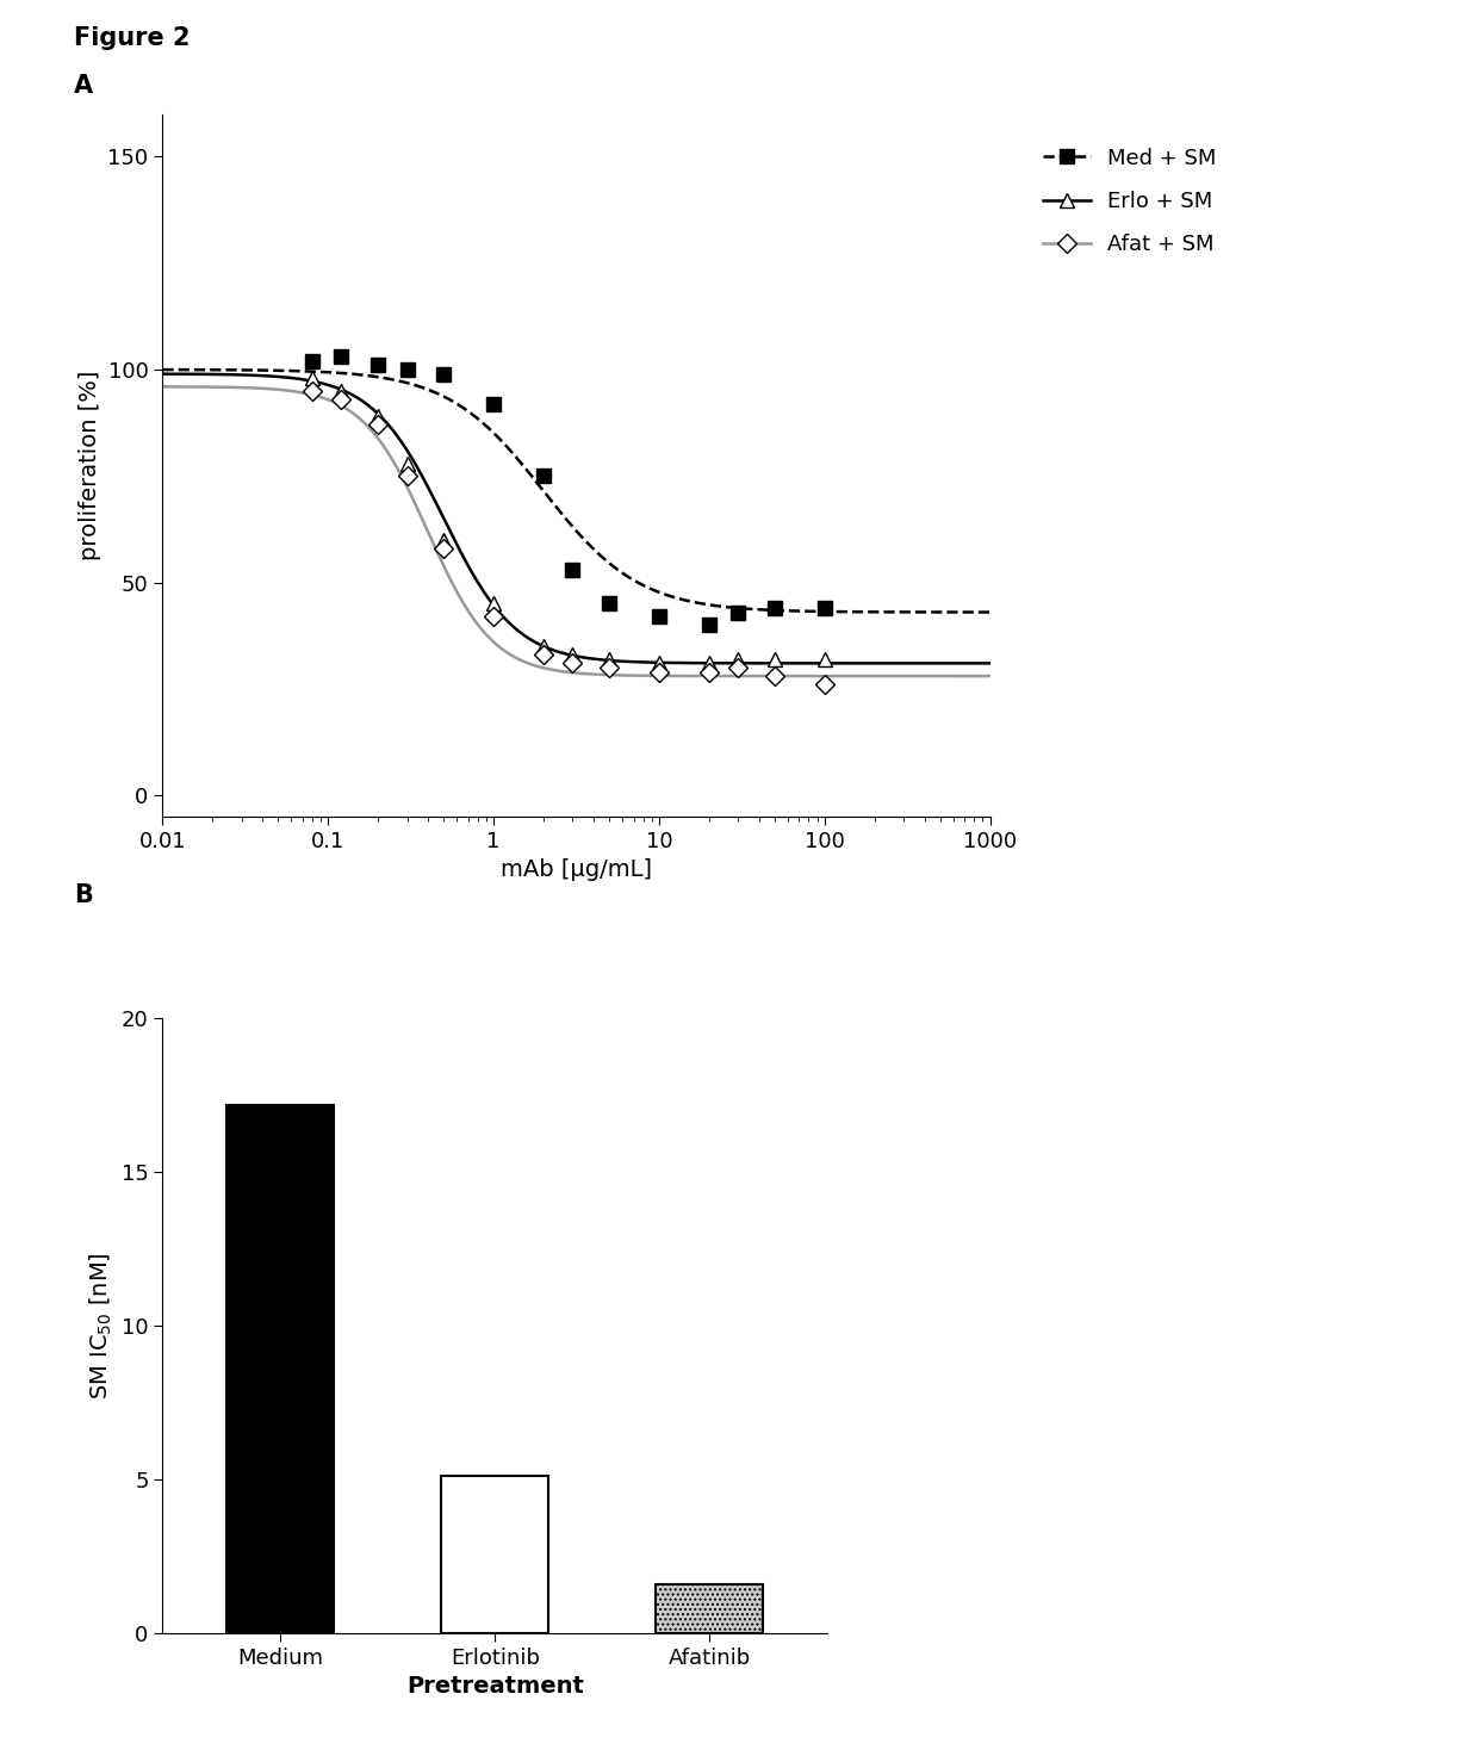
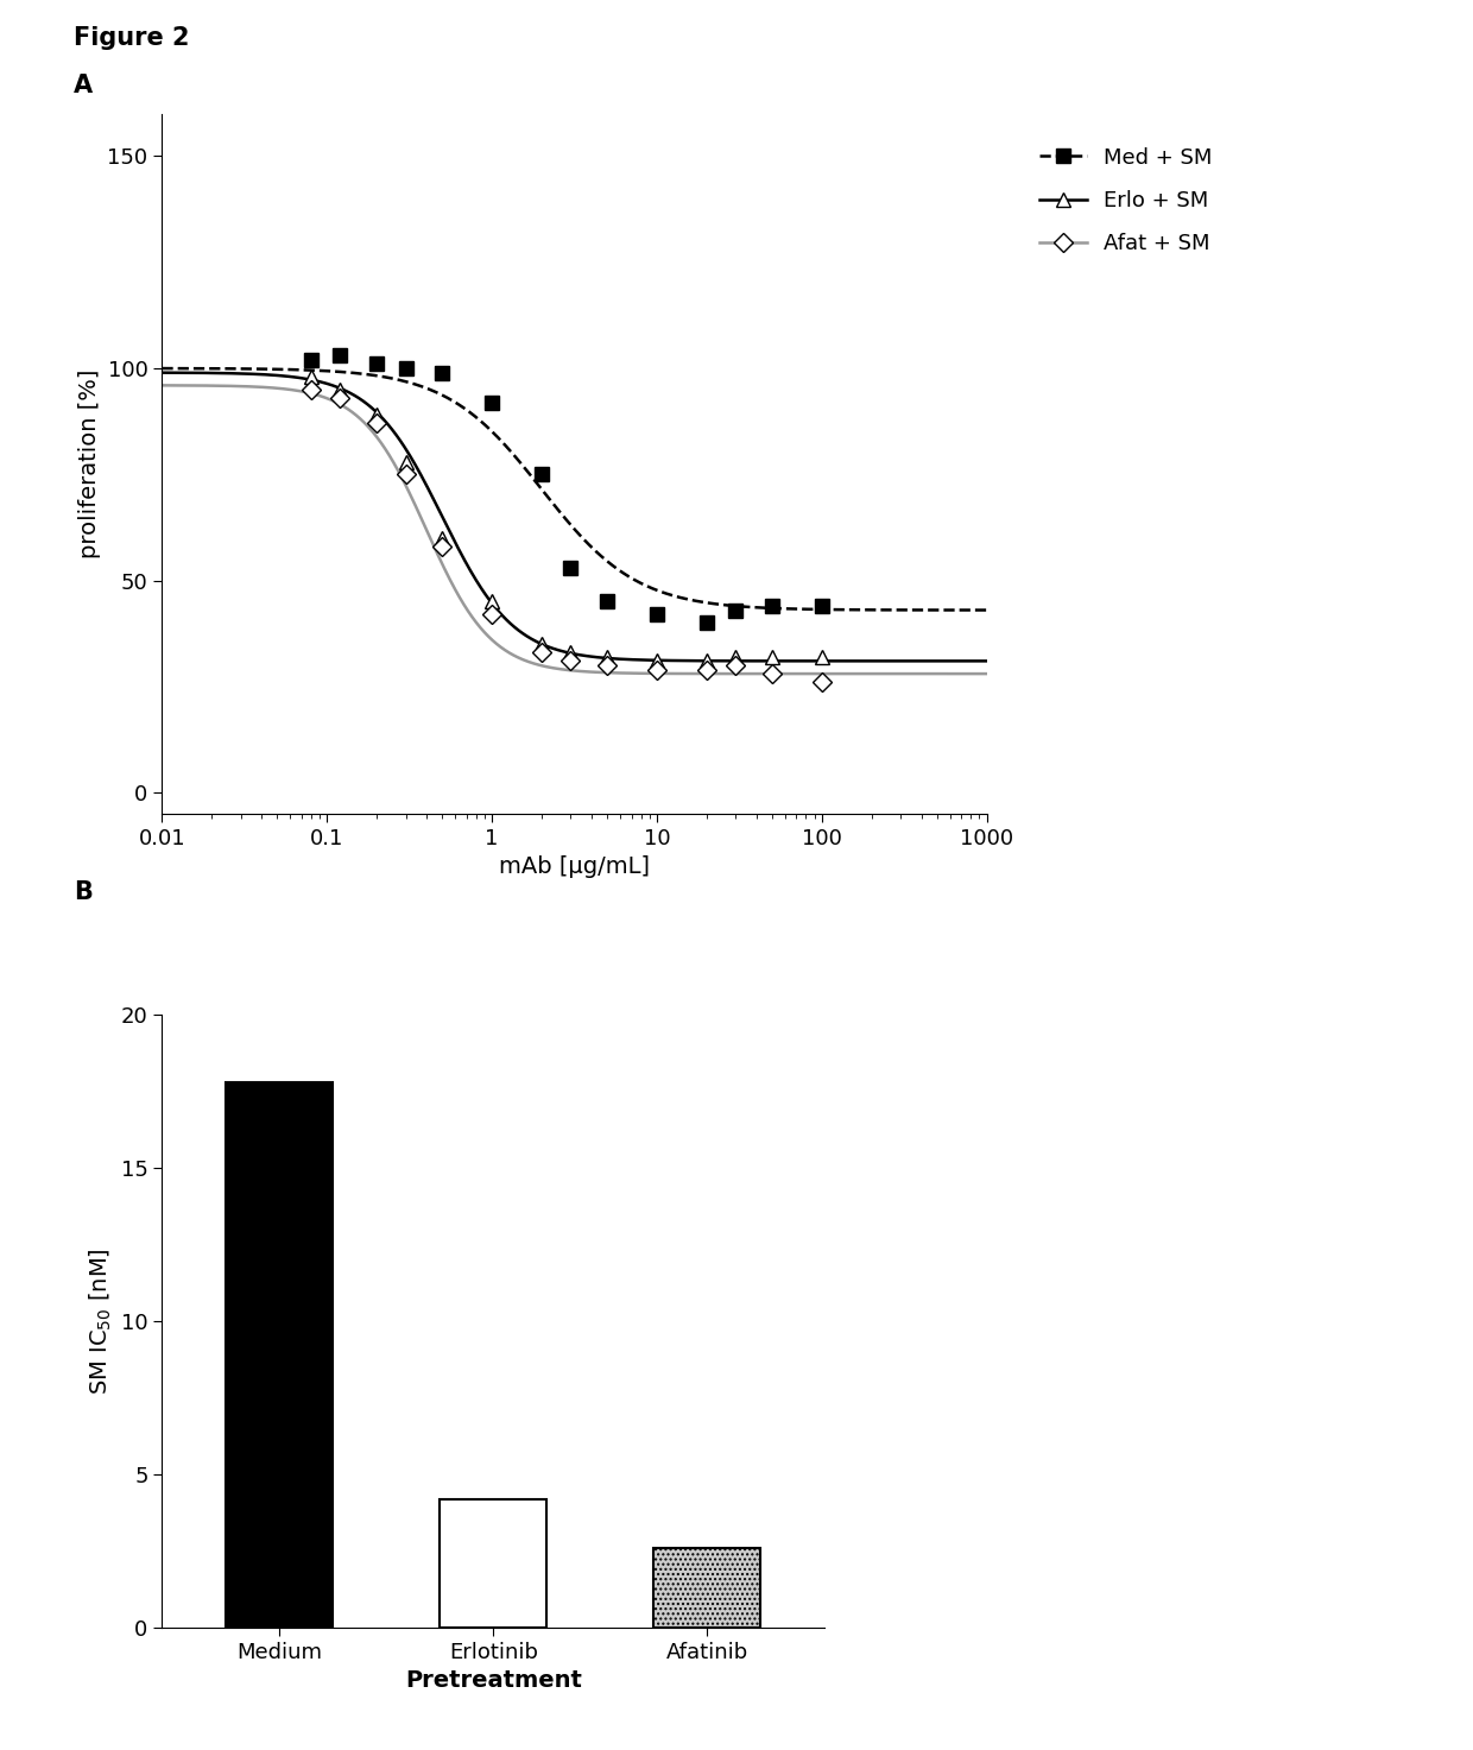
Medium: 17.2 -> 17.8
Erlotinib: 5.1 -> 4.2
Afatinib: 1.6 -> 2.6
